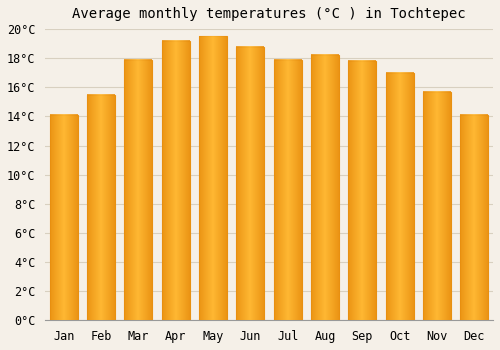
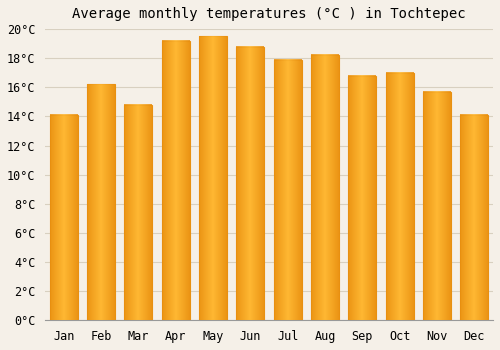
Feb: 15.5°C -> 16.2°C
Mar: 17.9°C -> 14.8°C
Sep: 17.8°C -> 16.8°C
